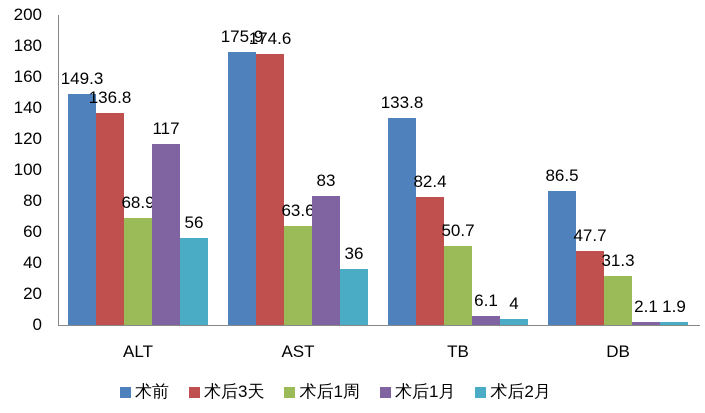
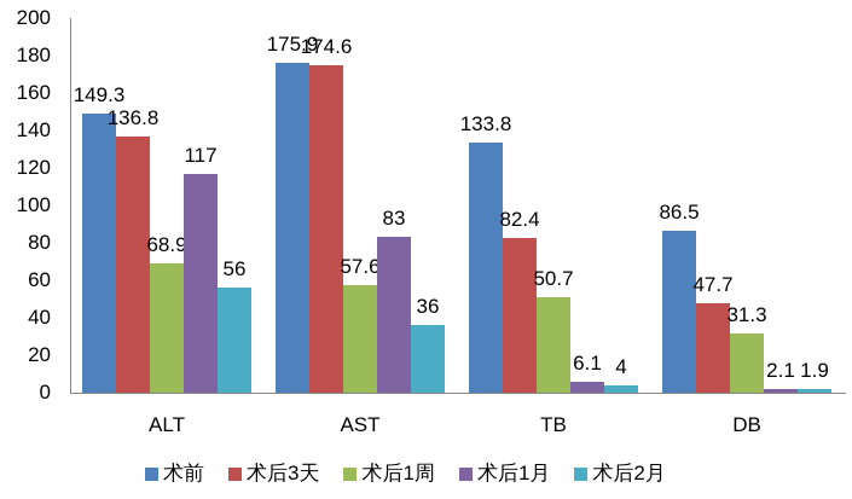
术后1周/AST: 63.6 -> 57.6
